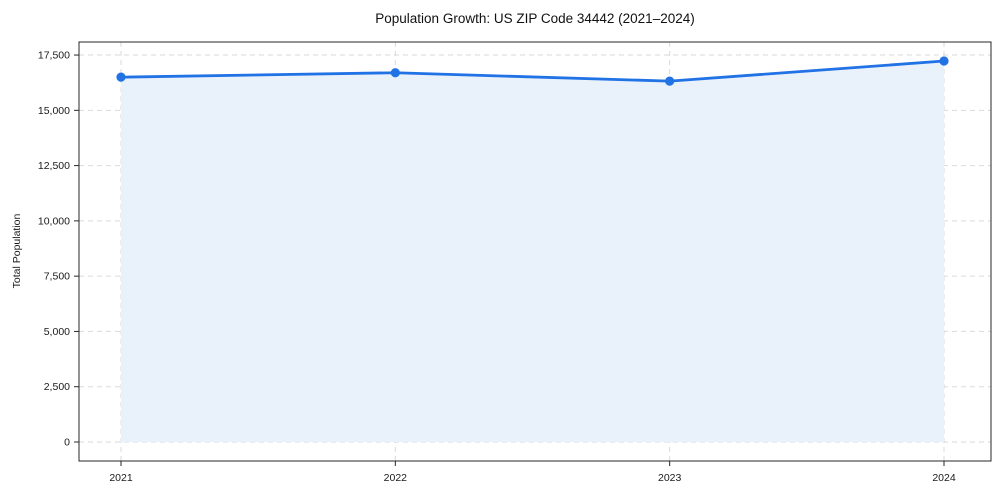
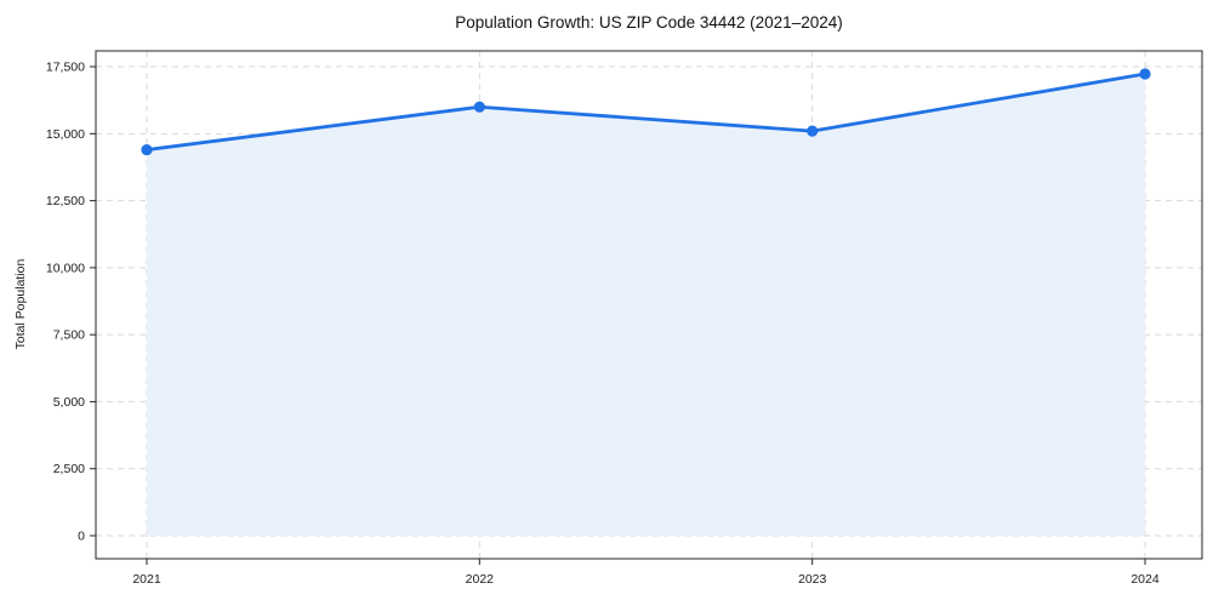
2021: 16500 -> 14400
2022: 16700 -> 16000
2023: 16300 -> 15100
